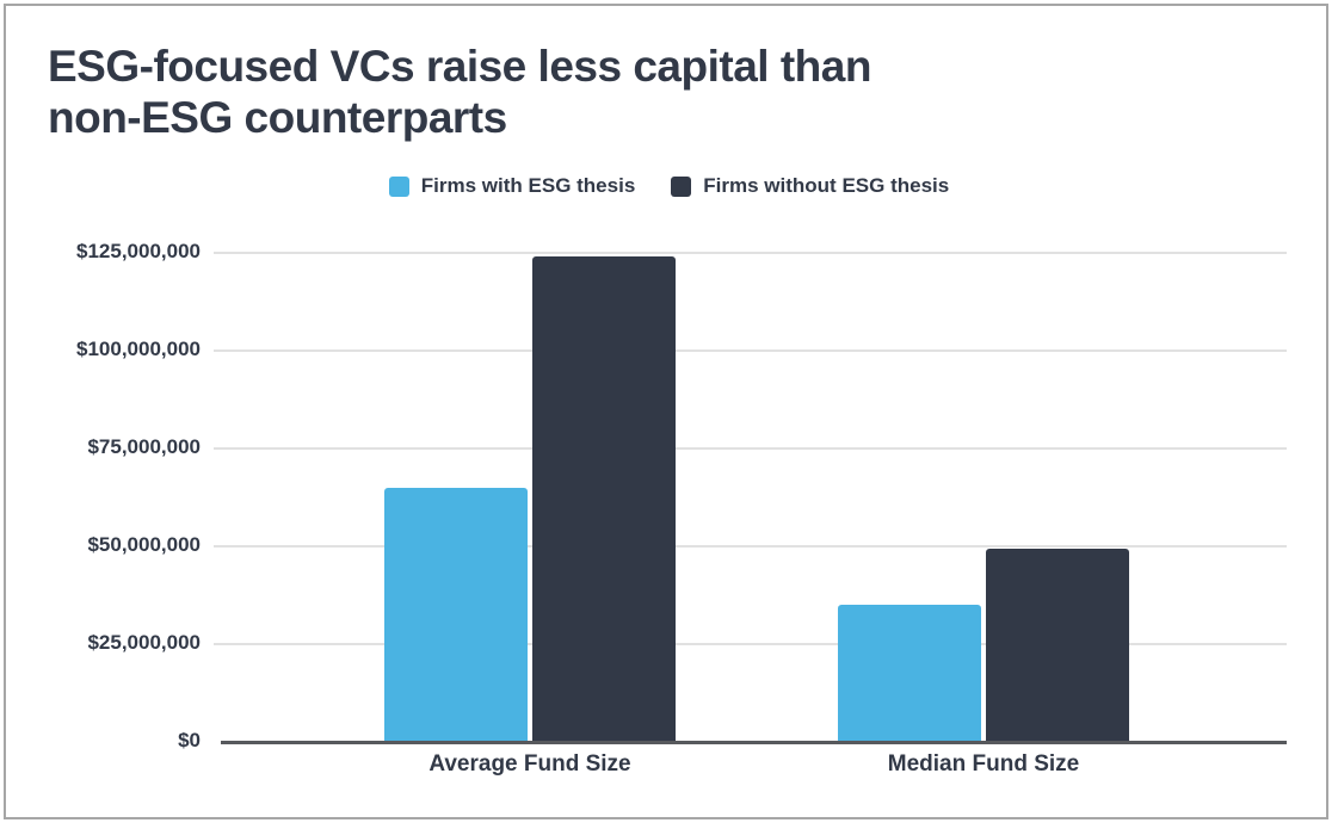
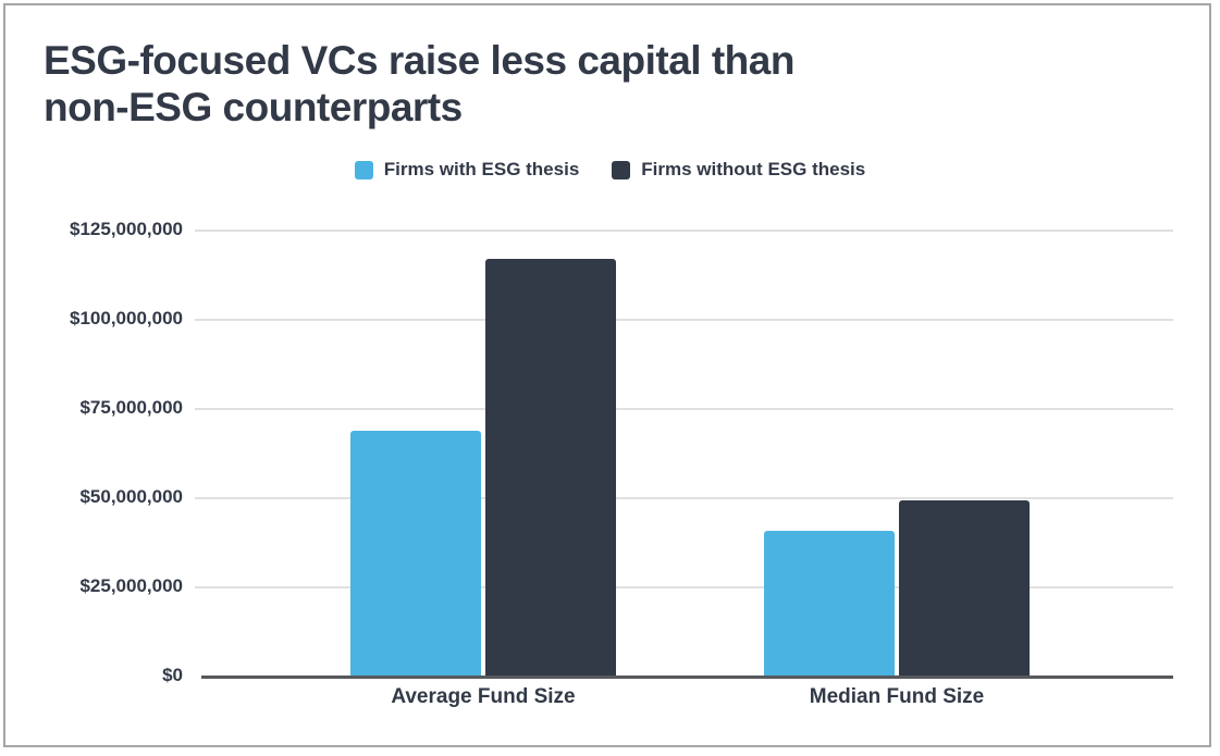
Firms with ESG thesis/Average Fund Size: $65000000 -> $69000000
Firms without ESG thesis/Average Fund Size: $124000000 -> $117000000
Firms with ESG thesis/Median Fund Size: $35000000 -> $41000000
